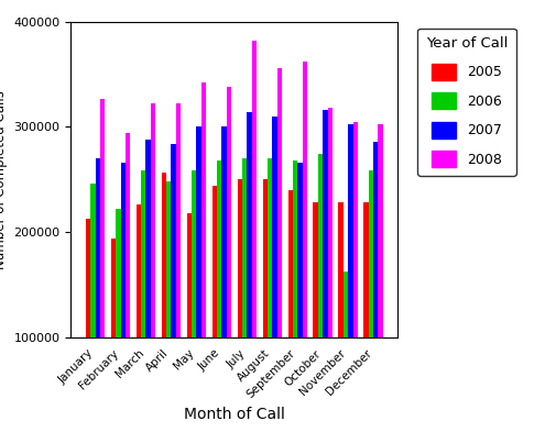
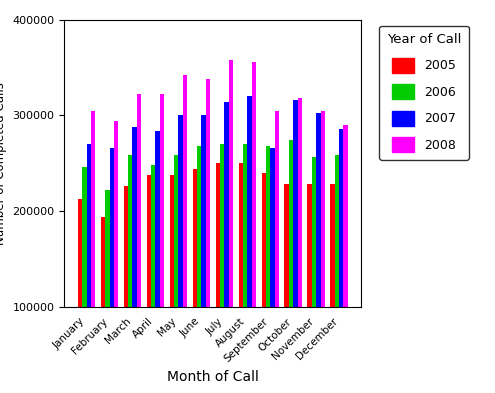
2008/January: 326000 -> 304000
2005/April: 256000 -> 238000
2005/May: 218000 -> 238000
2008/July: 382000 -> 358000
2007/August: 310000 -> 320000
2008/September: 362000 -> 304000
2006/November: 162000 -> 256000
2008/December: 302000 -> 290000
